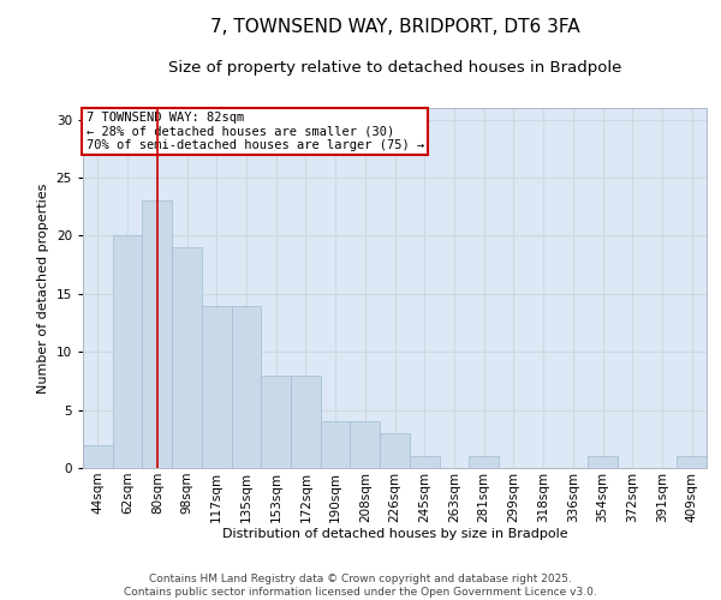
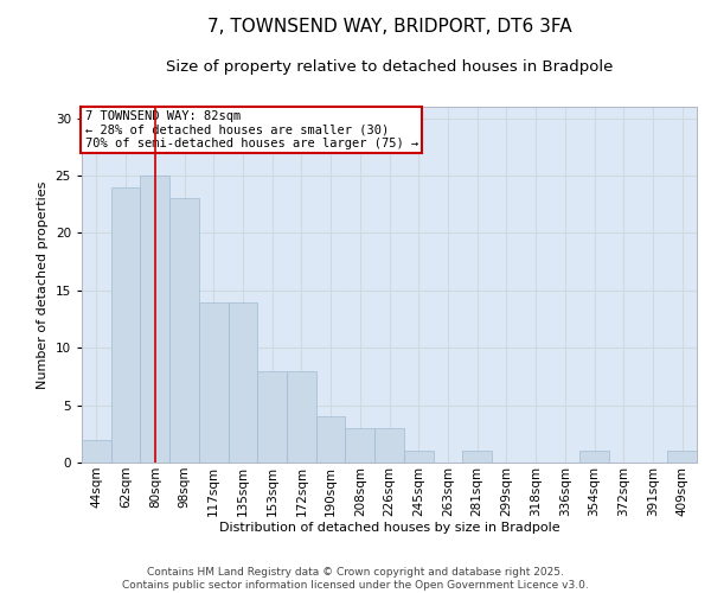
62sqm: 20 -> 24
80sqm: 23 -> 25
98sqm: 19 -> 23
208sqm: 4 -> 3
